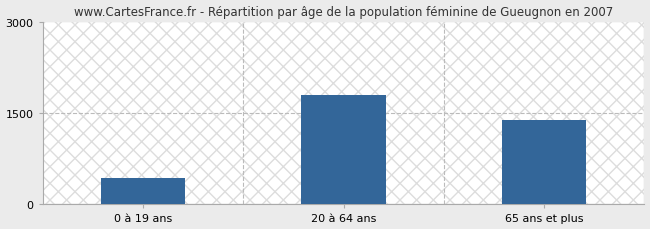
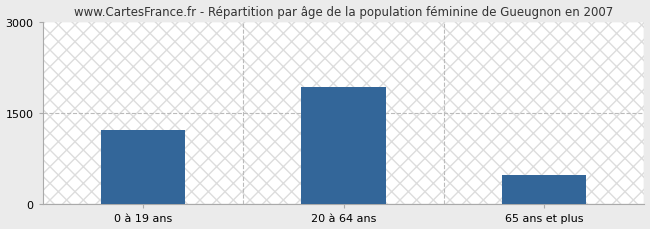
0 à 19 ans: 430 -> 1220
20 à 64 ans: 1800 -> 1920
65 ans et plus: 1380 -> 480
